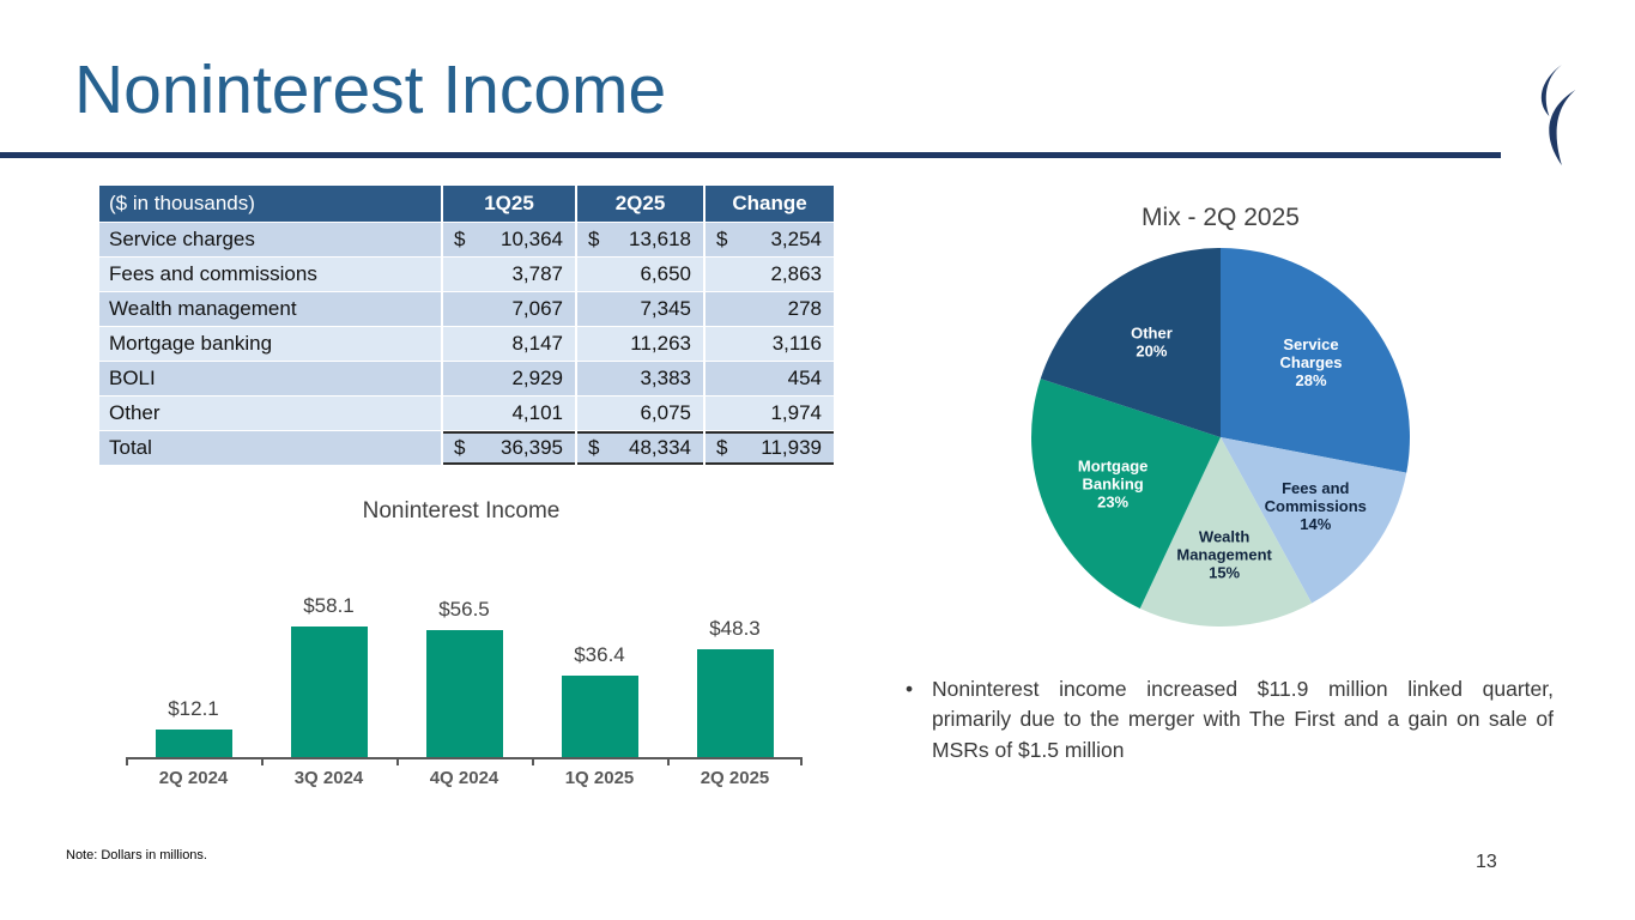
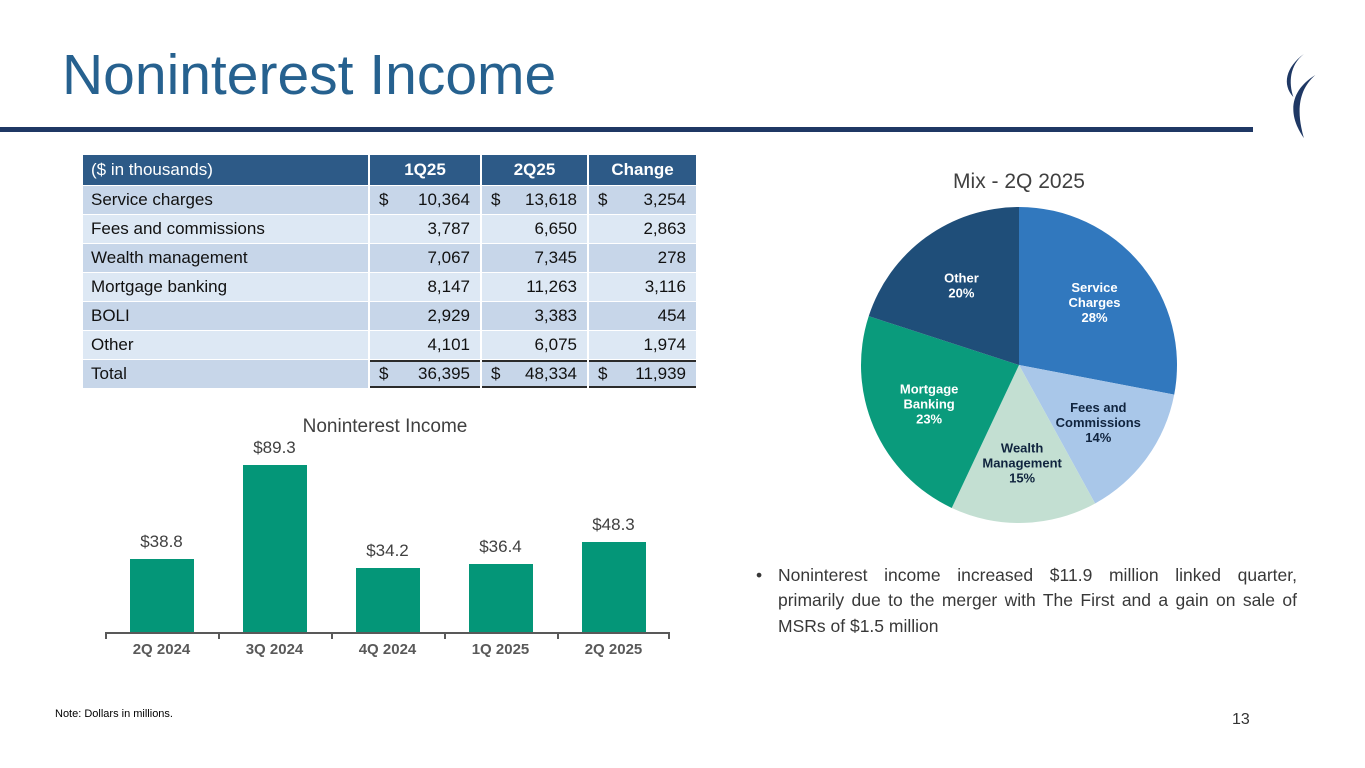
Noninterest Income/2Q 2024: $12.1 -> $38.8
Noninterest Income/3Q 2024: $58.1 -> $89.3
Noninterest Income/4Q 2024: $56.5 -> $34.2
